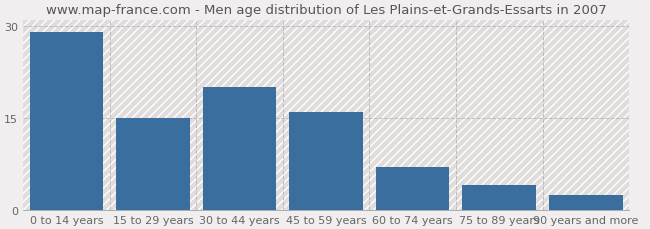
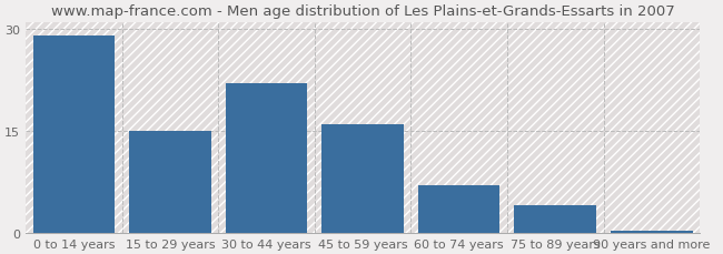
30 to 44 years: 20.0 -> 22.0
90 years and more: 2.4 -> 0.3
